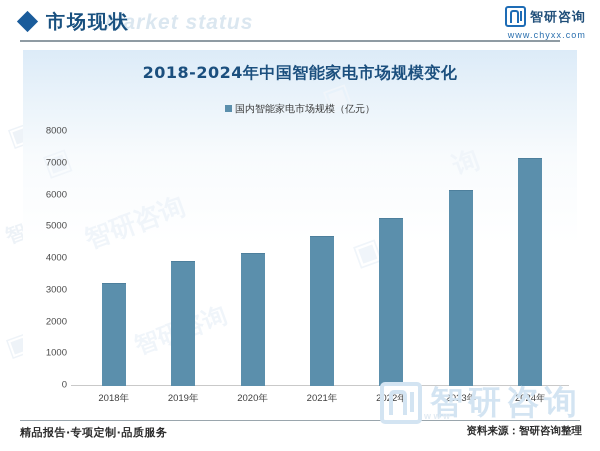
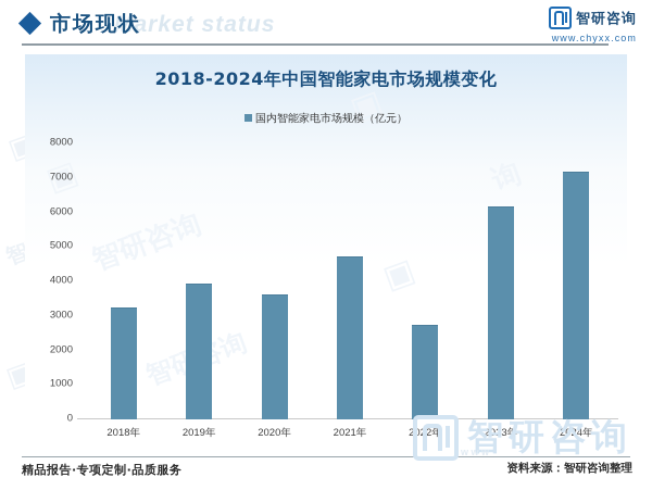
2020年: 4200 -> 3600
2022年: 5300 -> 2700
